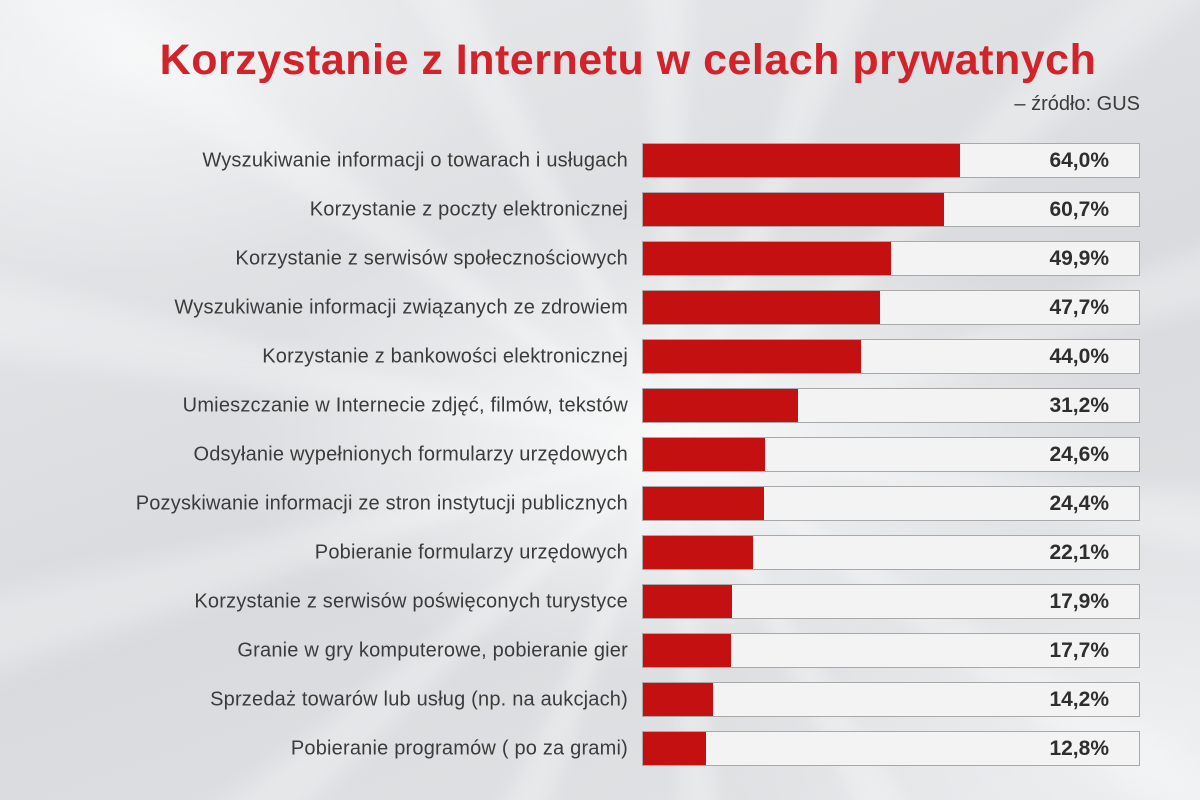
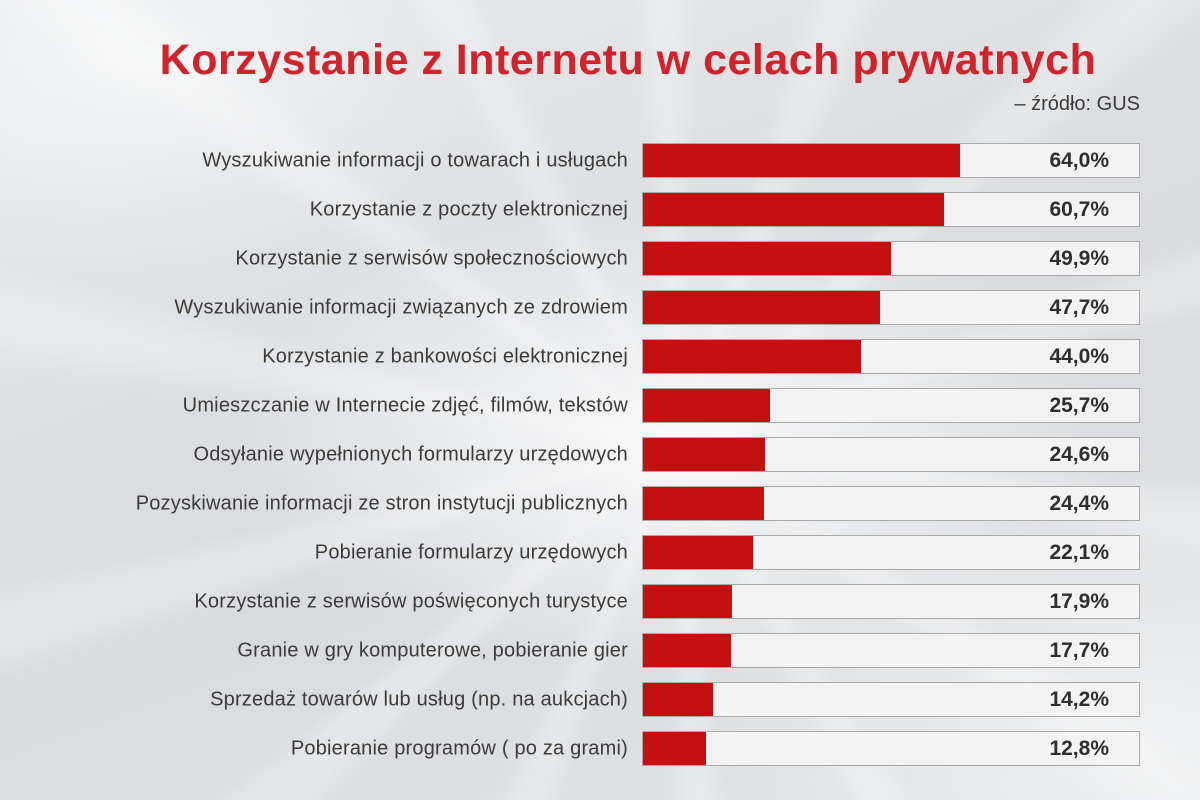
Umieszczanie w Internecie zdjęć, filmów, tekstów: 31,2% -> 25,7%
